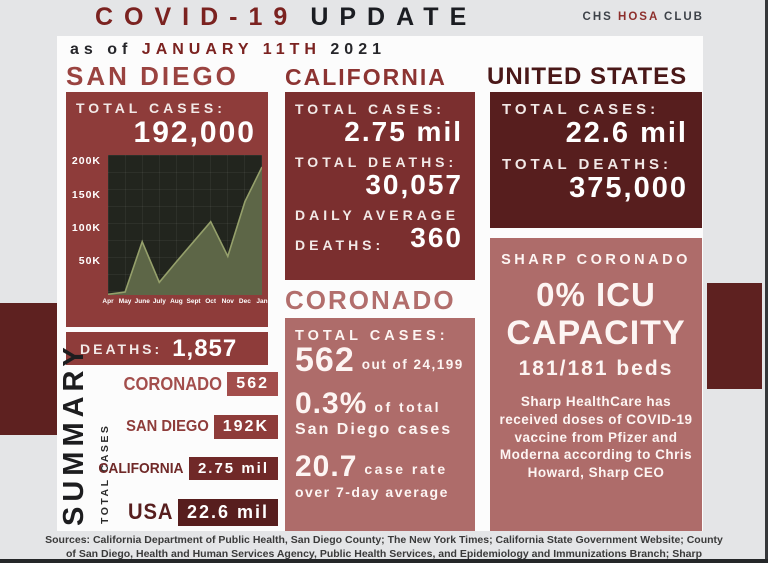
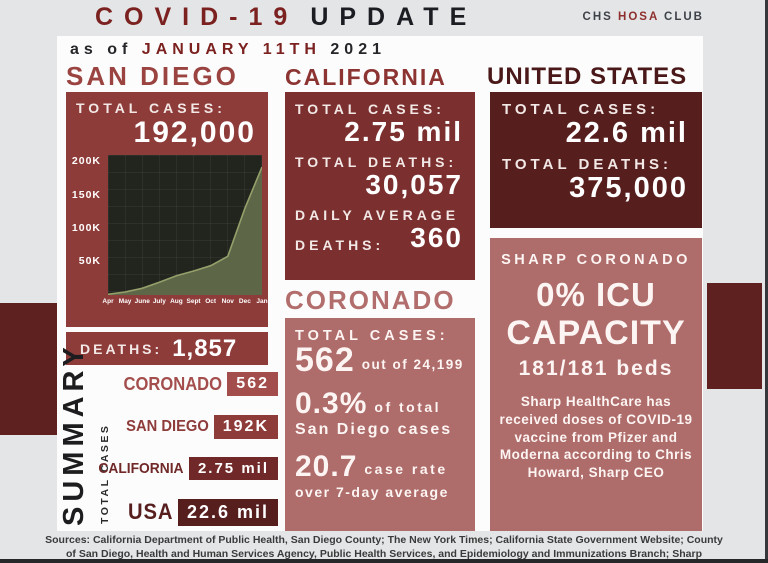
June: 80K -> 10K
Aug: 50K -> 30K
Sept: 80K -> 40K
Oct: 110K -> 40K
Dec: 140K -> 130K
